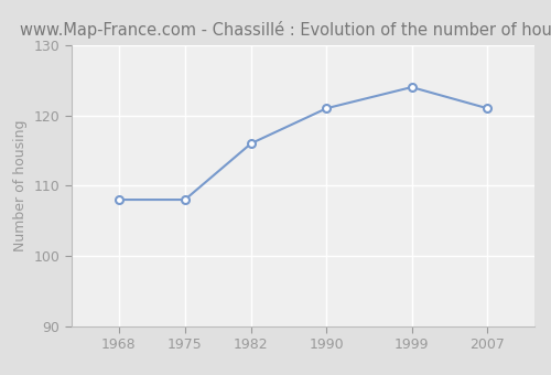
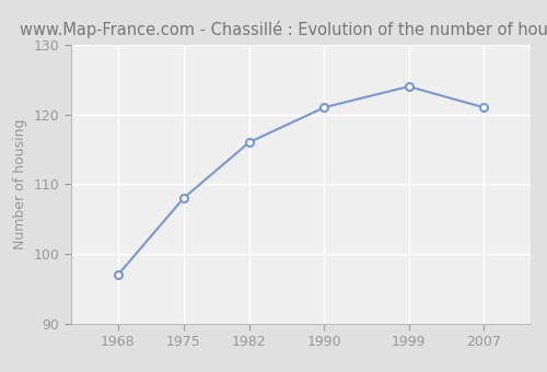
1968: 108 -> 97
